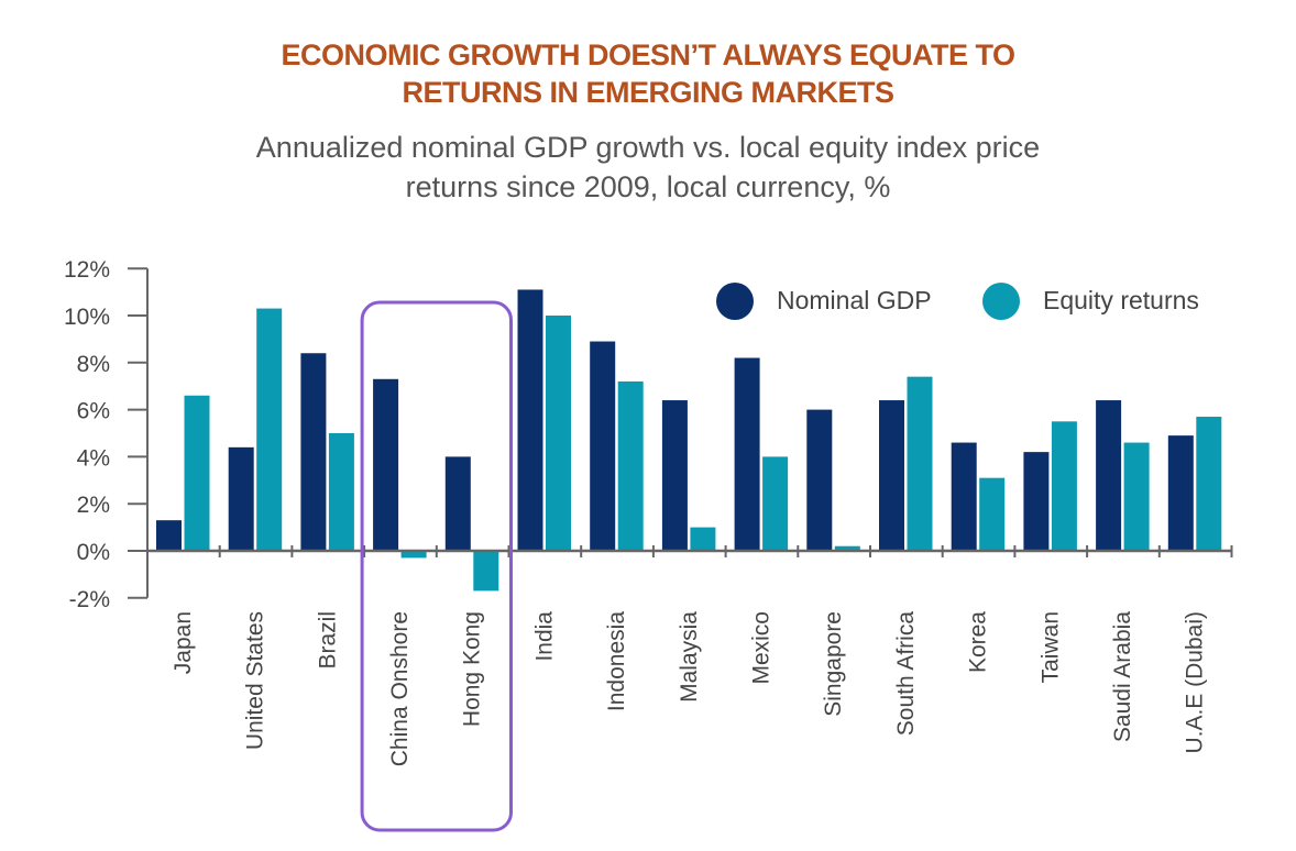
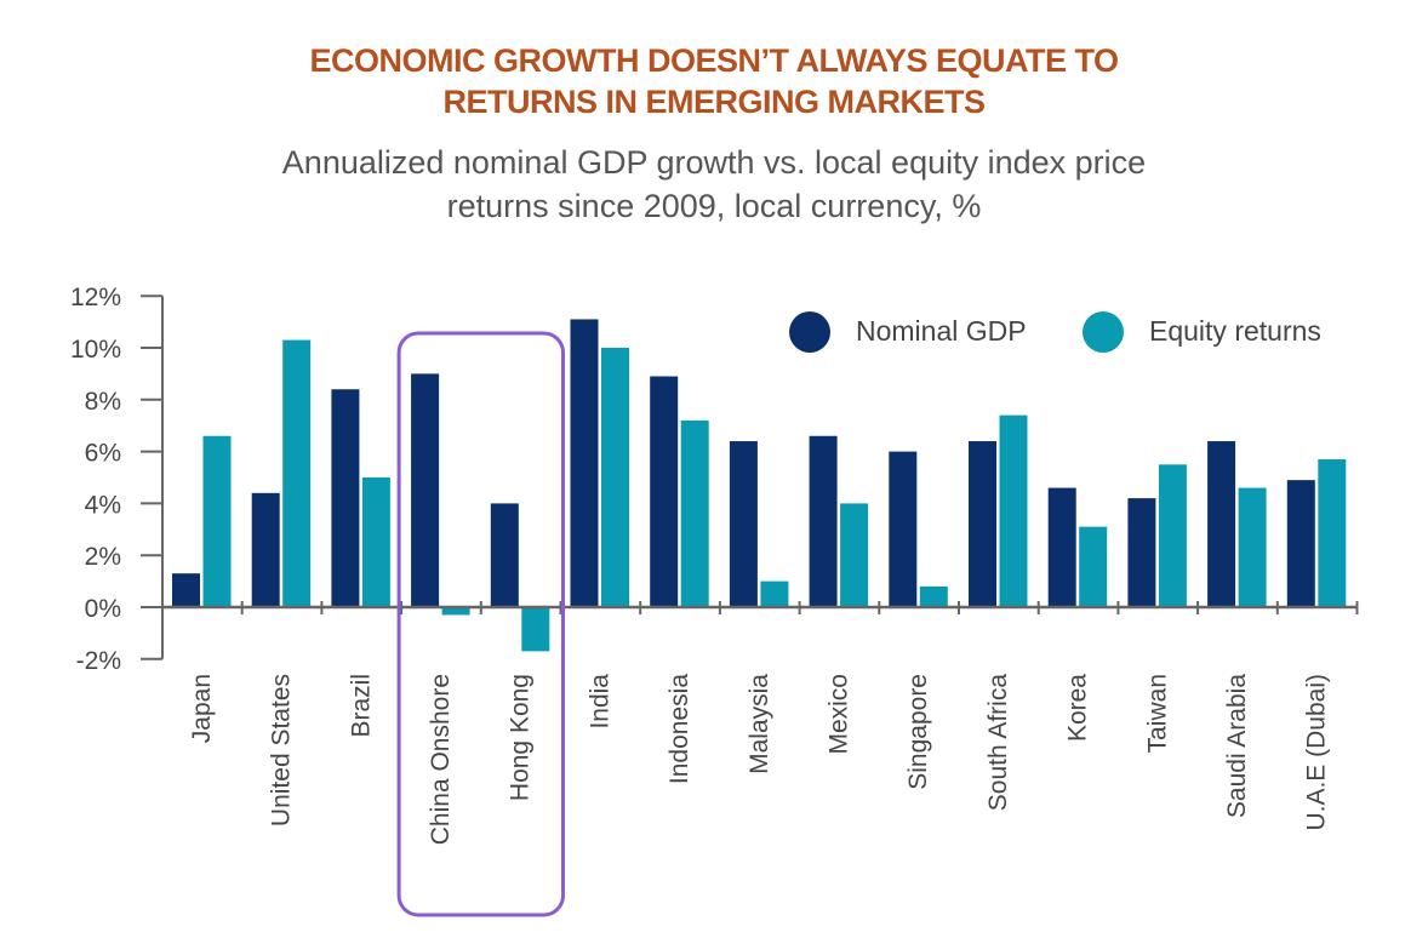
Nominal GDP/China Onshore: 7.3% -> 9.0%
Nominal GDP/Mexico: 8.2% -> 6.6%
Equity returns/Singapore: 0.2% -> 0.8%
